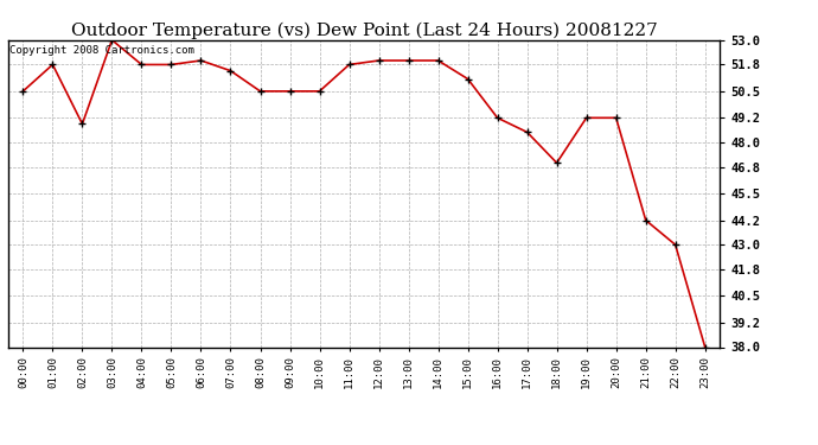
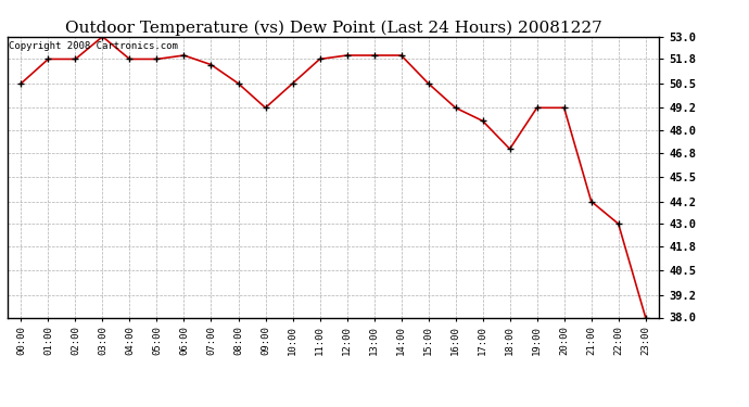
02:00: 48.9 -> 51.8
09:00: 50.5 -> 49.2
15:00: 51.1 -> 50.5
